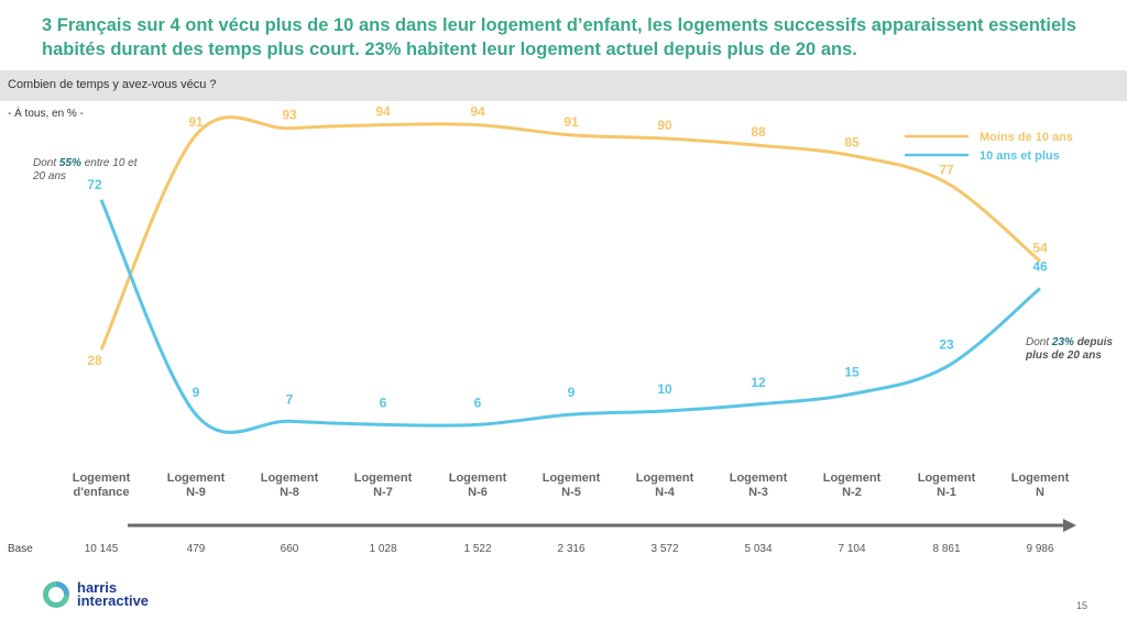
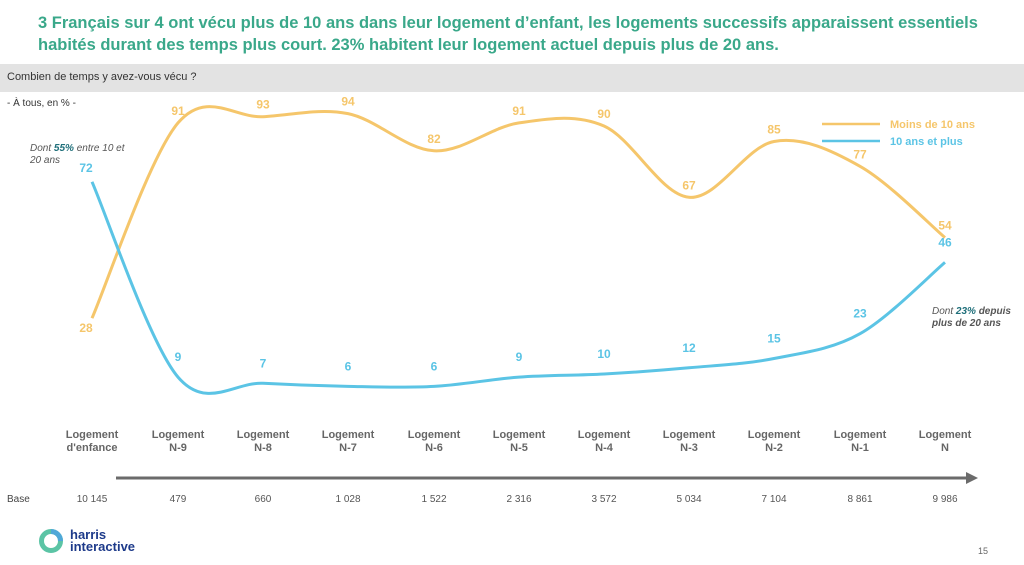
Moins de 10 ans/Logement N-6: 94 -> 82
Moins de 10 ans/Logement N-3: 88 -> 67
